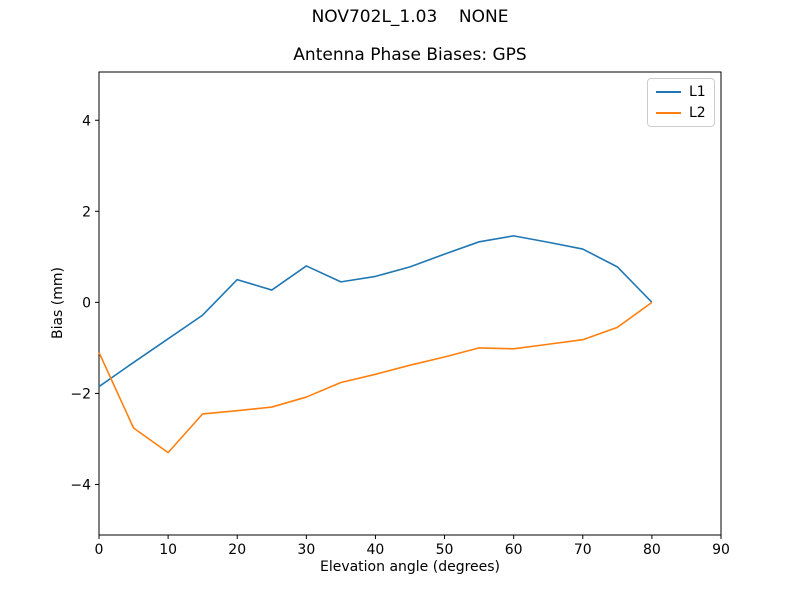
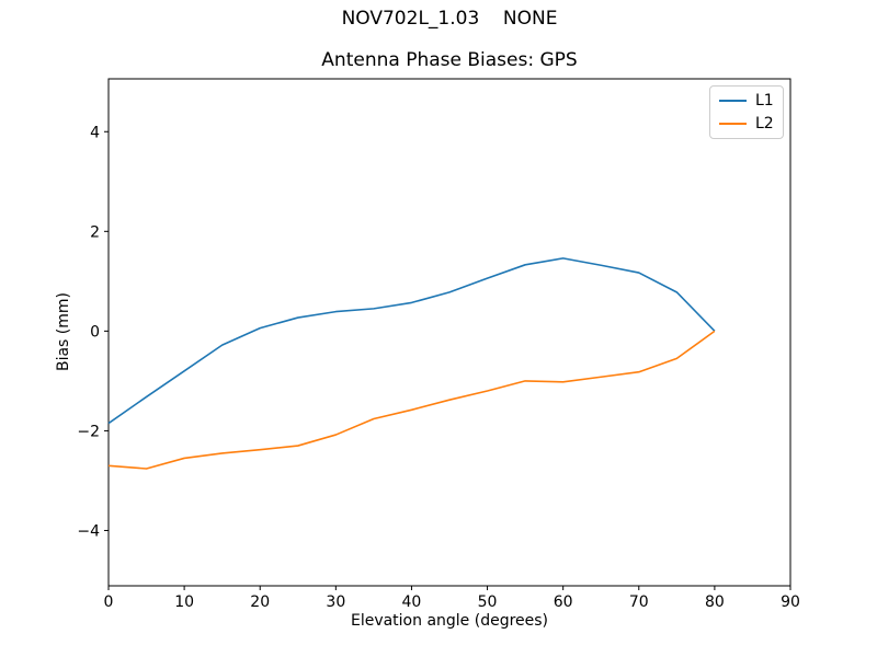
L2/0: -1.1 -> -2.7
L2/10: -3.3 -> -2.5
L1/20: 0.5 -> 0.1
L1/30: 0.8 -> 0.4
